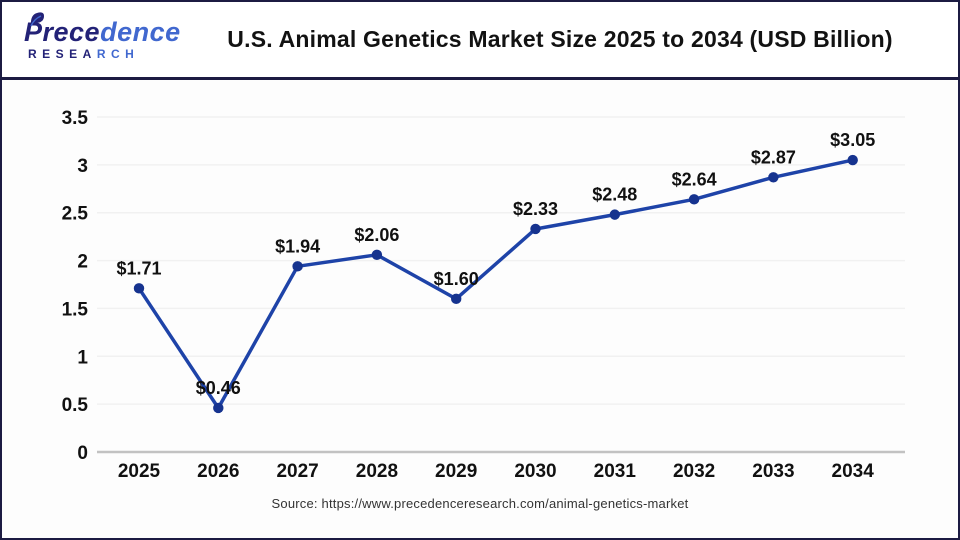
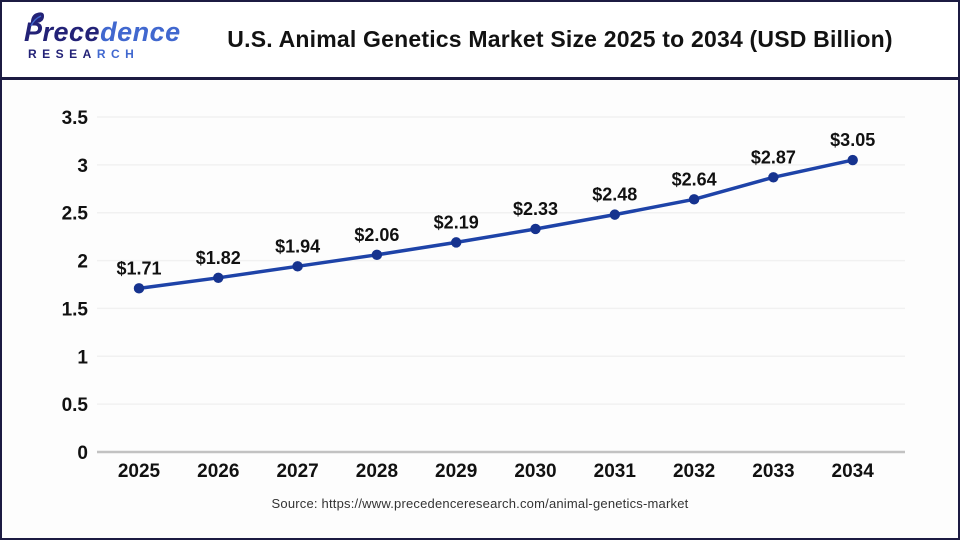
2026: $0.46 -> $1.82
2029: $1.60 -> $2.19
